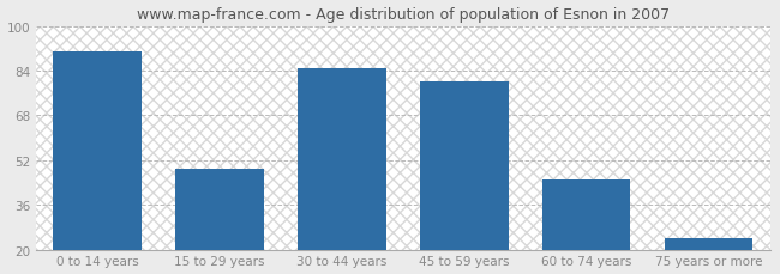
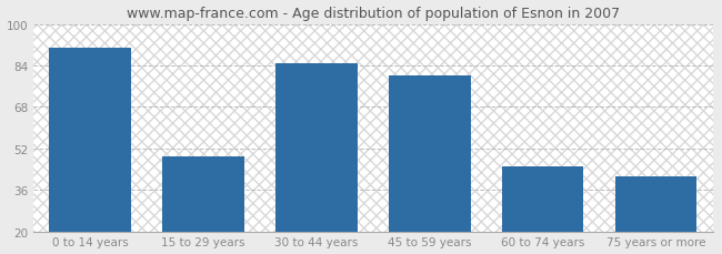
75 years or more: 24 -> 41
